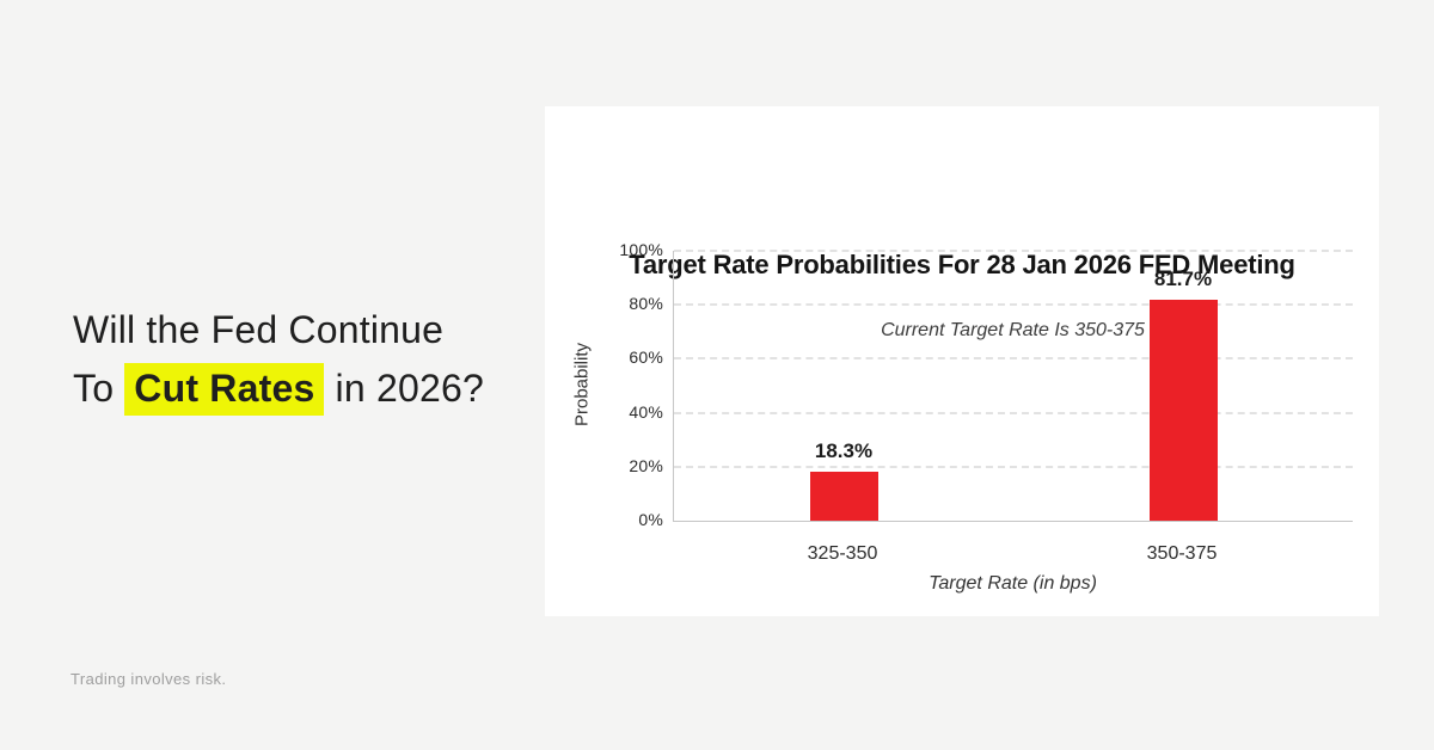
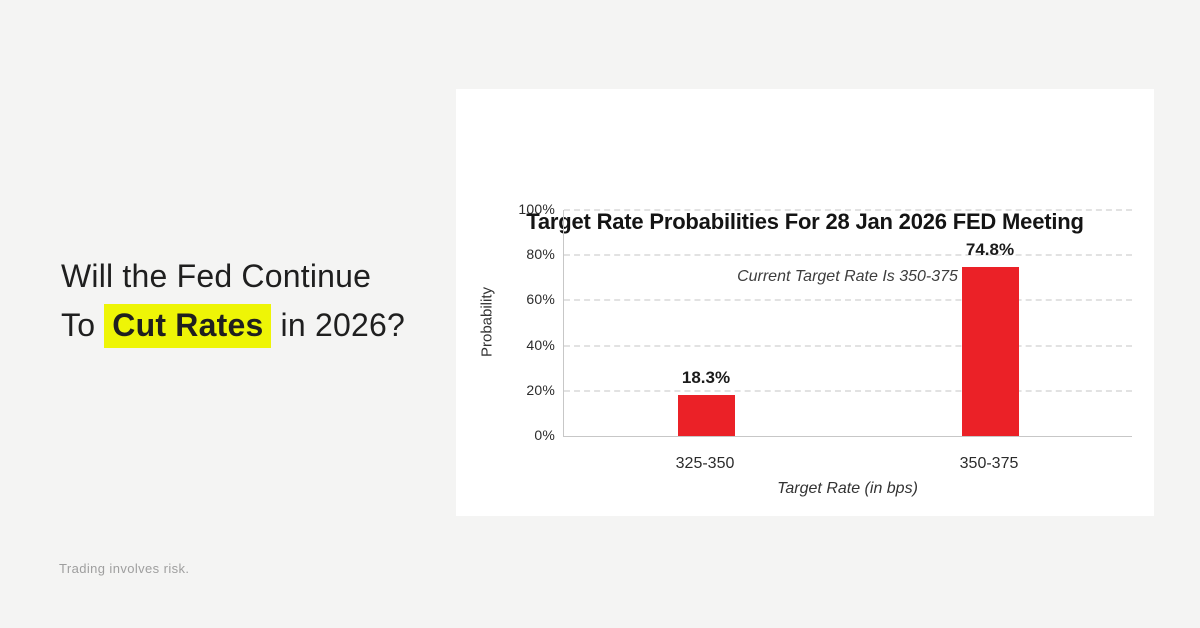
350-375: 81.7% -> 74.8%
